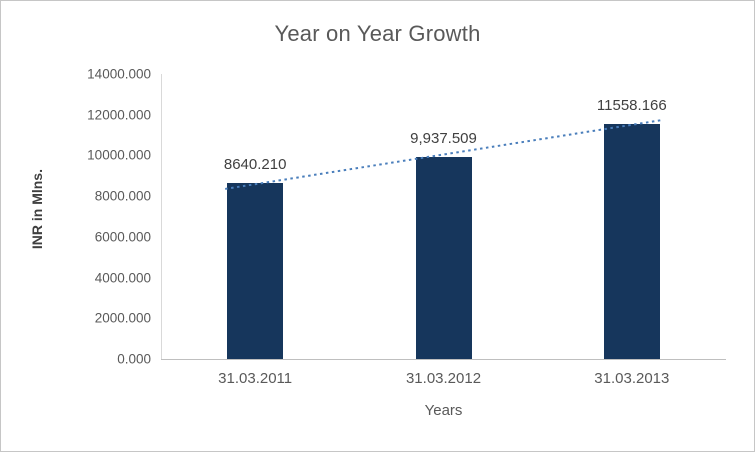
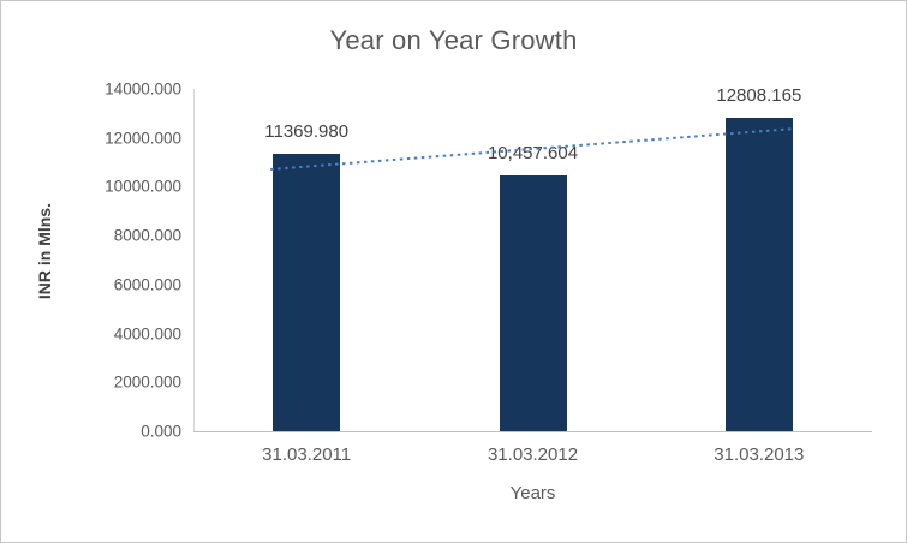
31.03.2011: 8640.210 -> 11369.980
31.03.2012: 9,937.509 -> 10,457.604
31.03.2013: 11558.166 -> 12808.165
